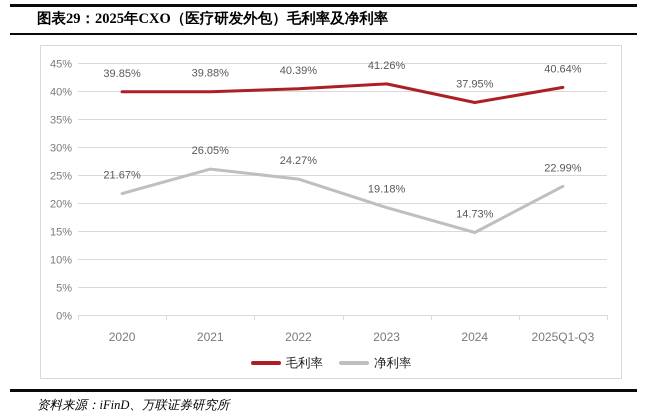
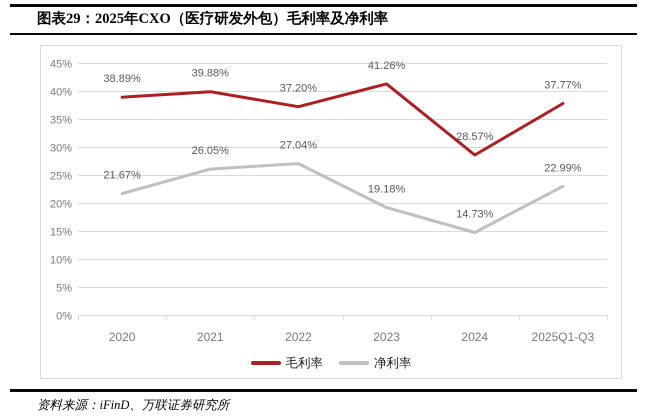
毛利率/2020: 39.85% -> 38.89%
毛利率/2022: 40.39% -> 37.20%
净利率/2022: 24.27% -> 27.04%
毛利率/2024: 37.95% -> 28.57%
毛利率/2025Q1-Q3: 40.64% -> 37.77%
